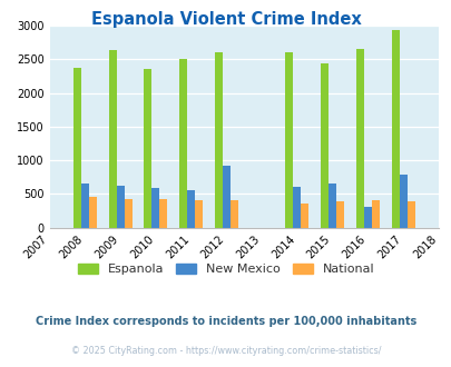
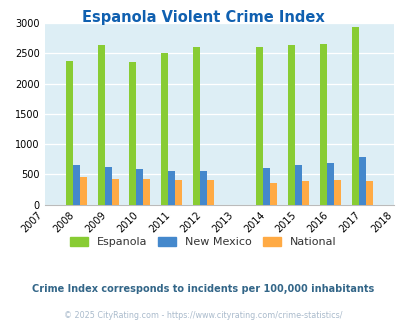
New Mexico/2012: 920 -> 560
Espanola/2015: 2440 -> 2640
New Mexico/2016: 300 -> 690
